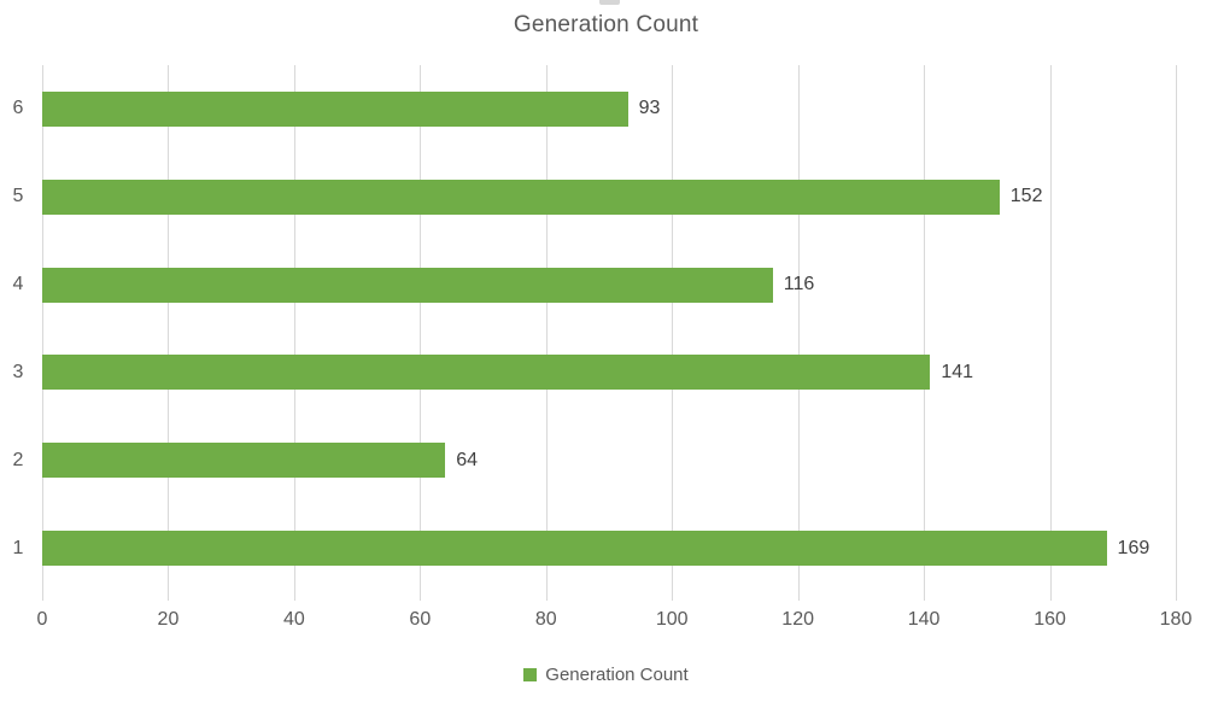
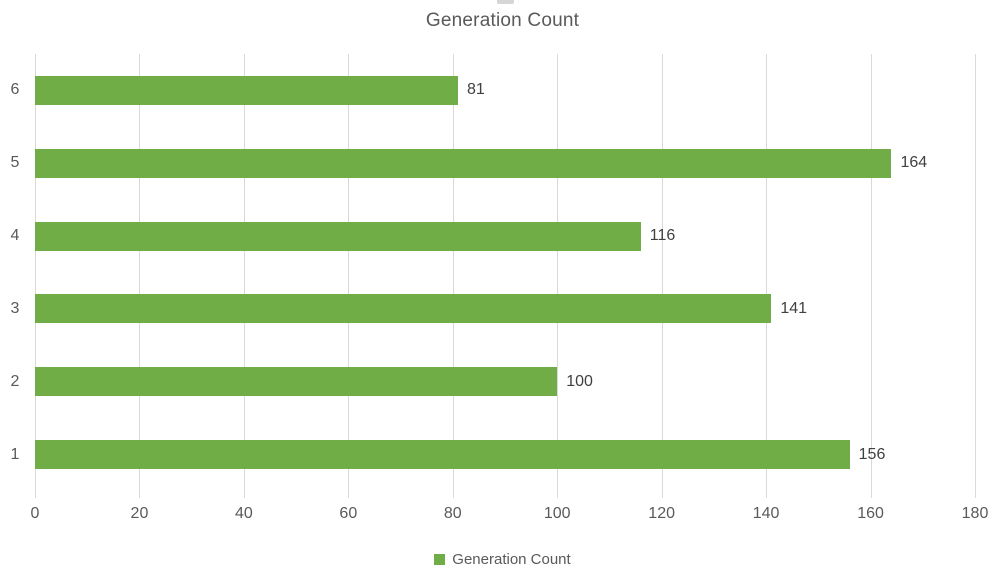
6: 93 -> 81
5: 152 -> 164
2: 64 -> 100
1: 169 -> 156
